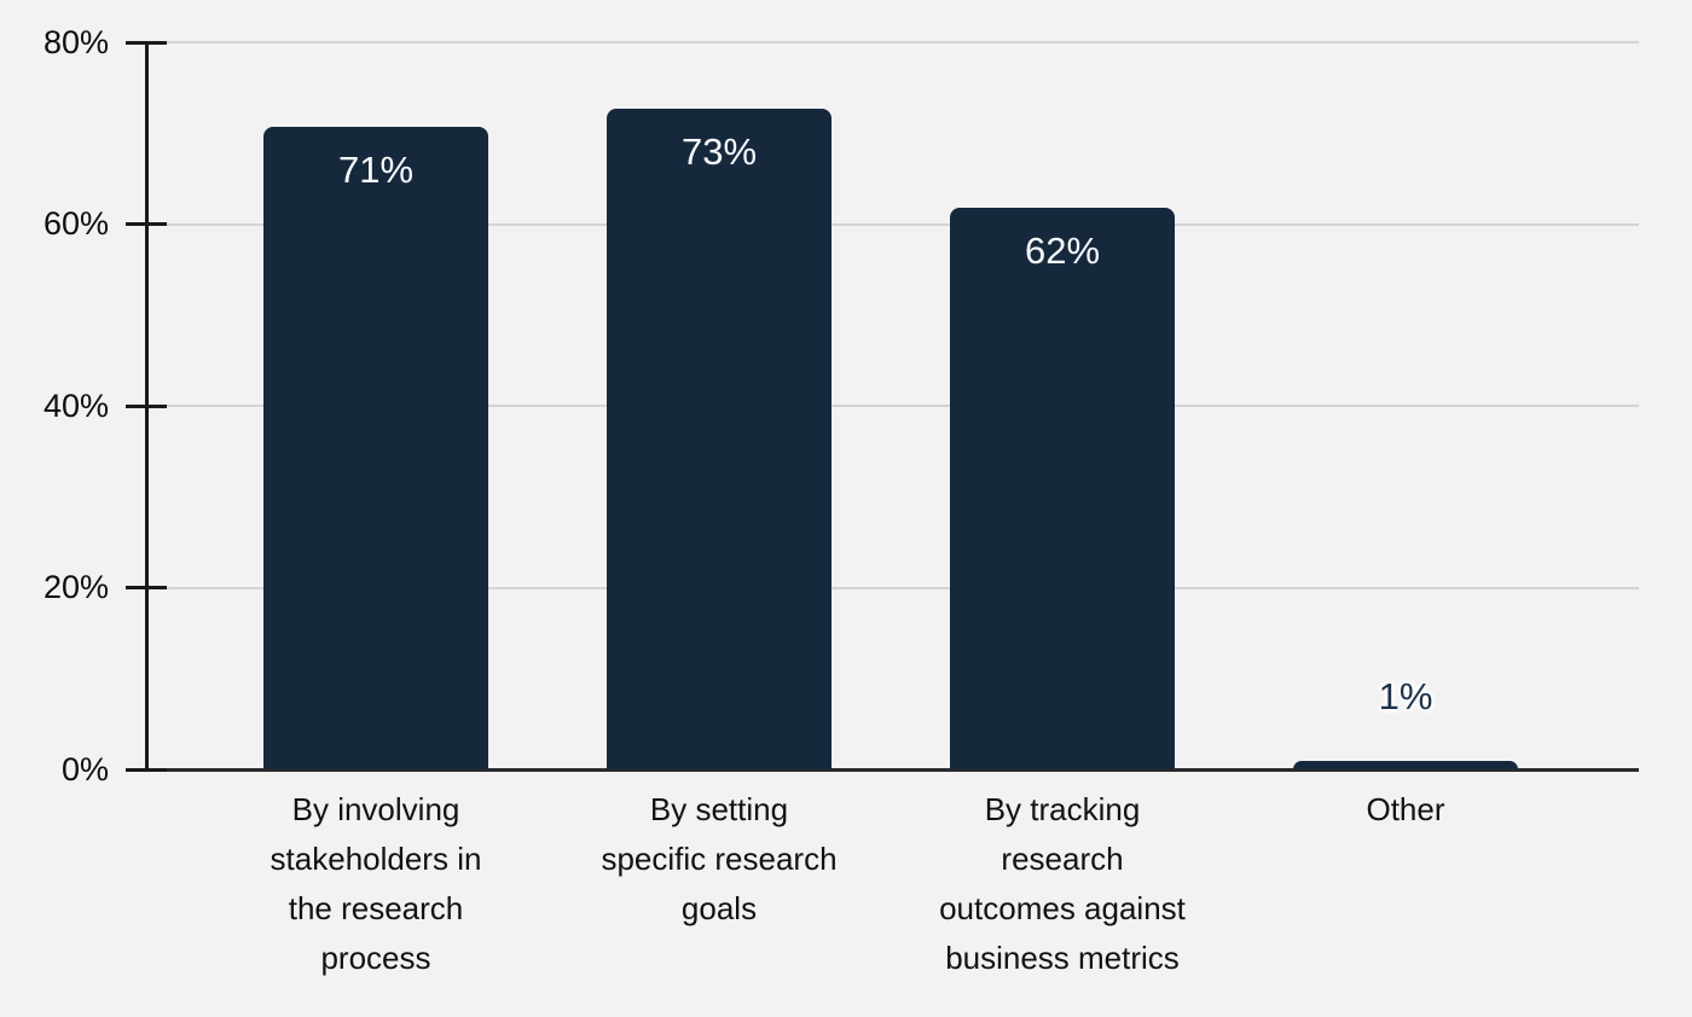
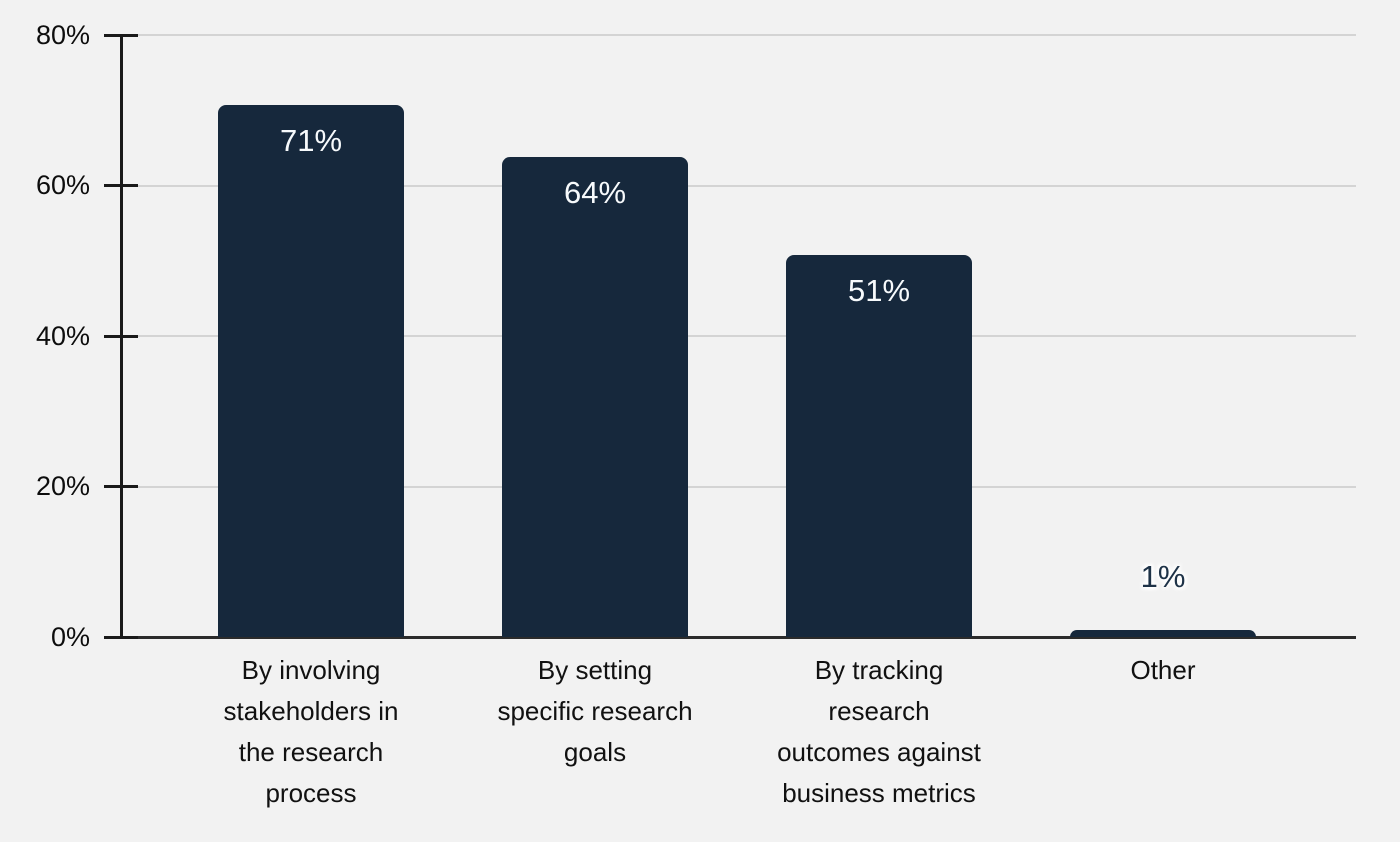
By setting specific research goals: 73% -> 64%
By tracking research outcomes against business metrics: 62% -> 51%
